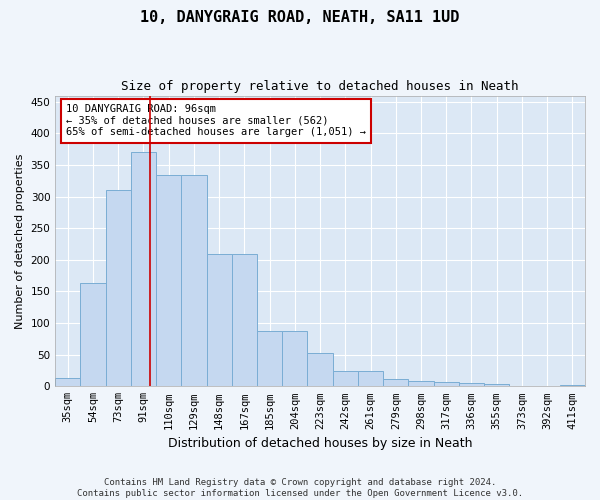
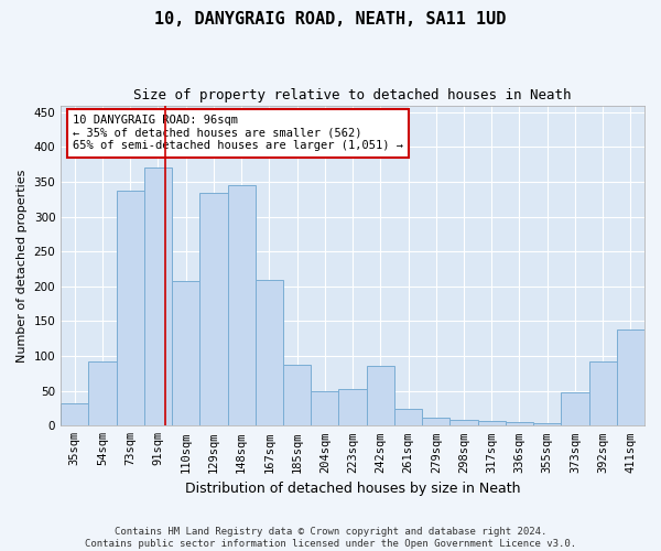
35sqm: 13 -> 32
54sqm: 163 -> 92
73sqm: 310 -> 338
110sqm: 335 -> 208
148sqm: 210 -> 346
204sqm: 88 -> 50
242sqm: 25 -> 86
373sqm: 1 -> 48
392sqm: 1 -> 92
411sqm: 2 -> 138
